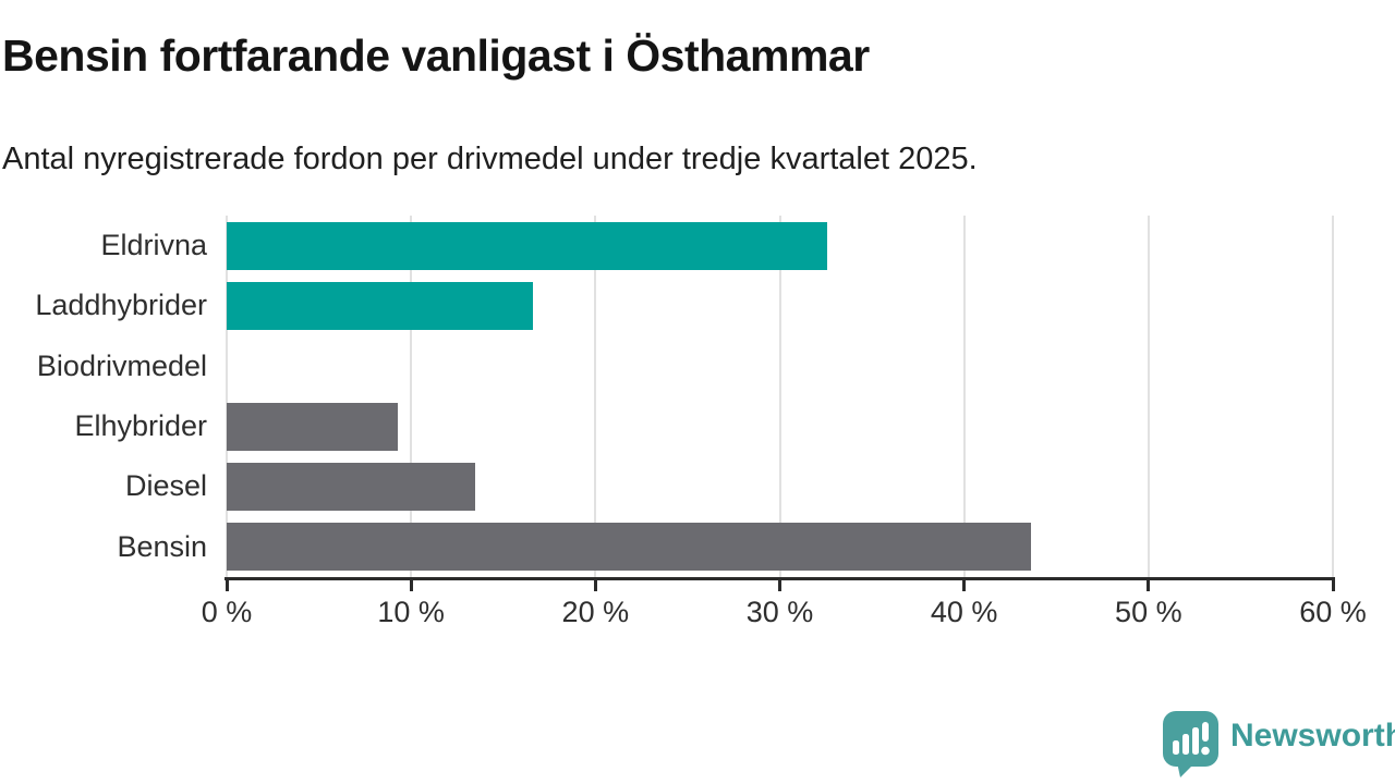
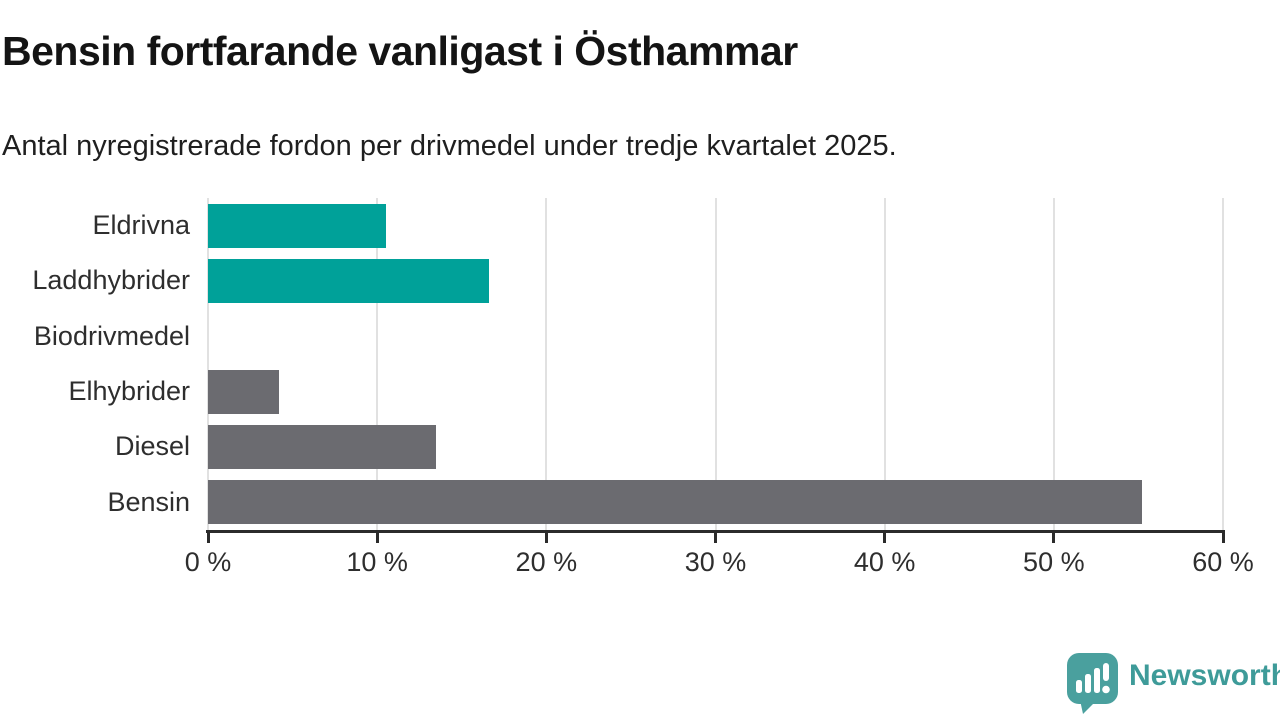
Eldrivna: 32.6% -> 10.5%
Elhybrider: 9.3% -> 4.2%
Bensin: 43.6% -> 55.2%
